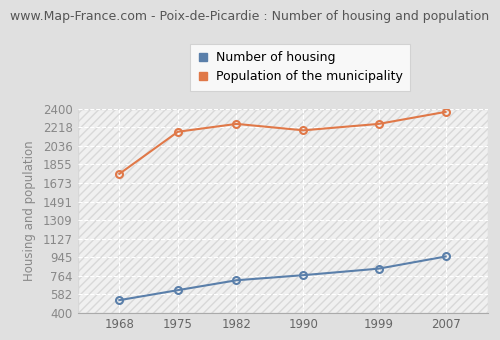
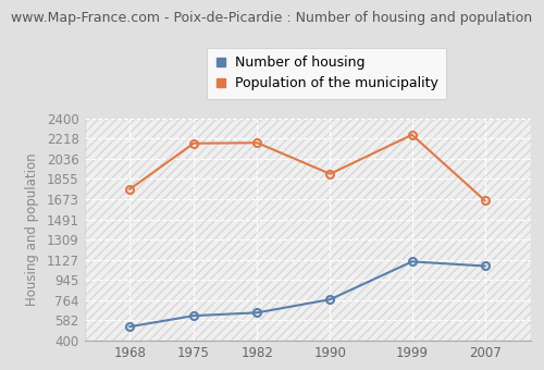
Number of housing/1982: 720 -> 650
Population of the municipality/1982: 2250 -> 2180
Population of the municipality/1990: 2190 -> 1900
Number of housing/1999: 830 -> 1110
Number of housing/2007: 950 -> 1070
Population of the municipality/2007: 2370 -> 1660
